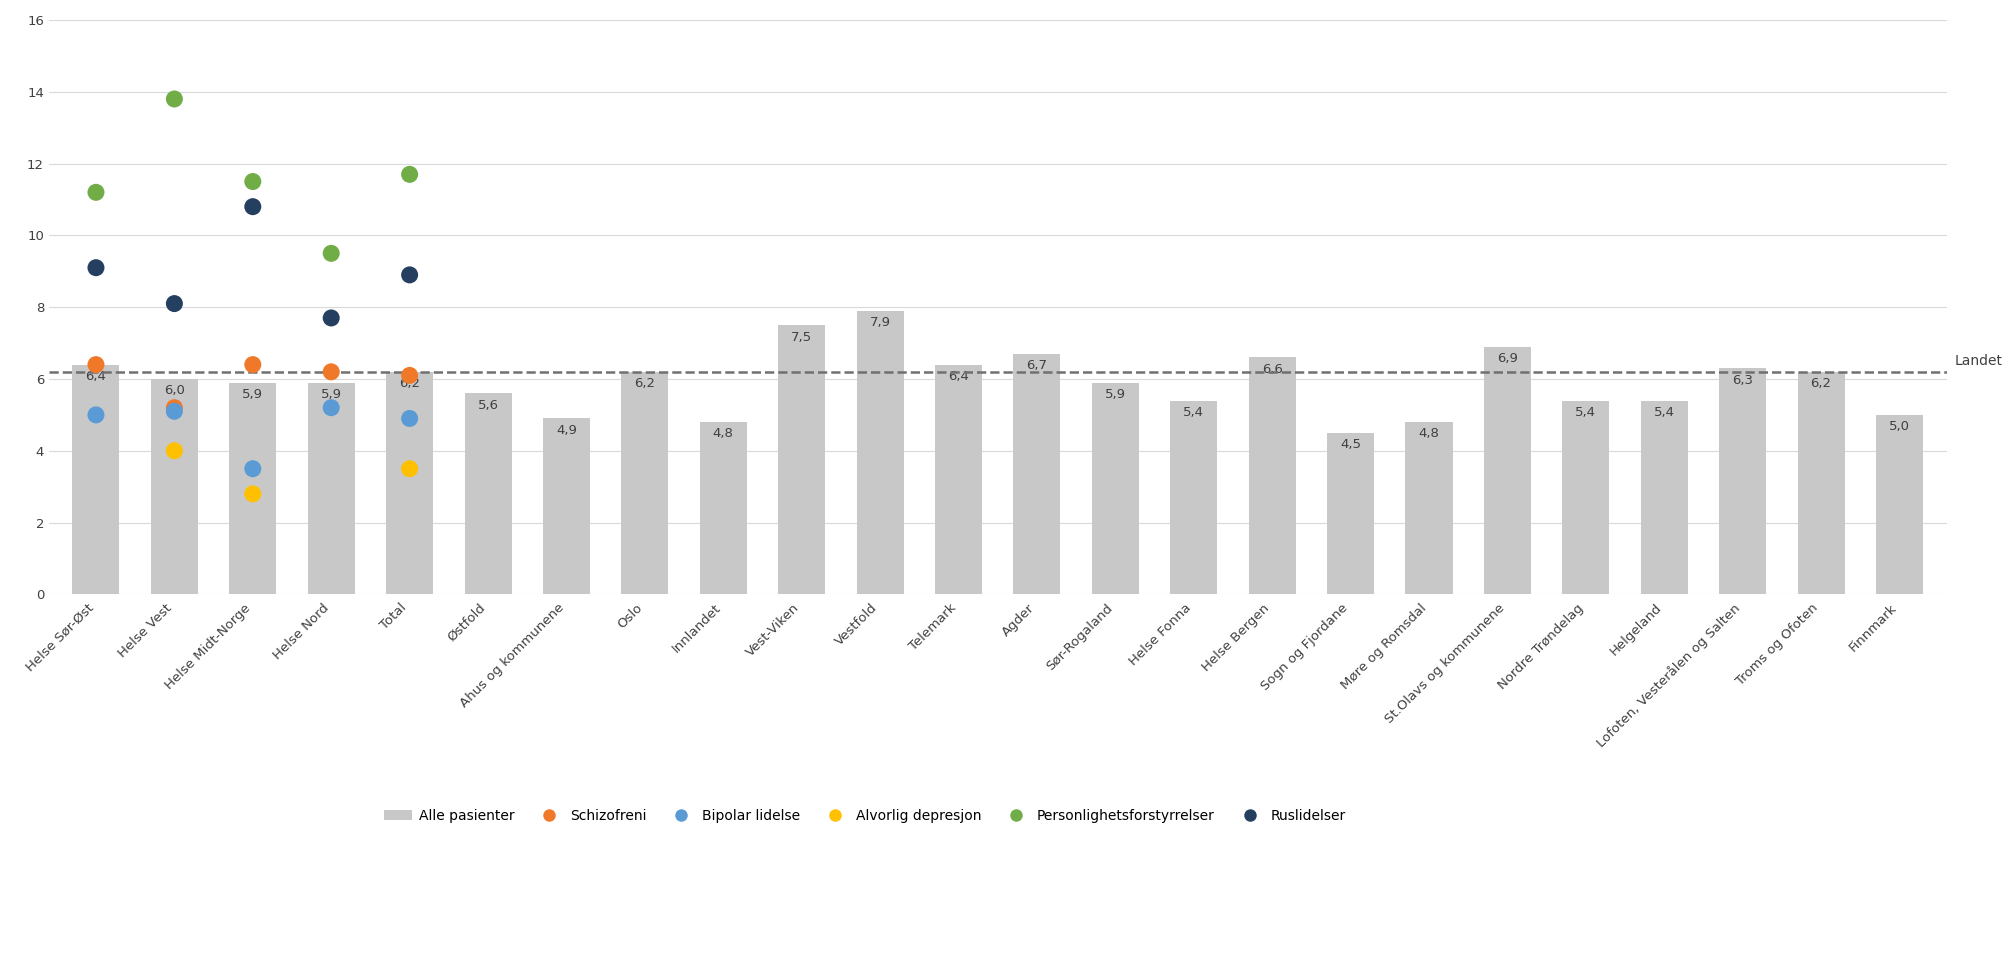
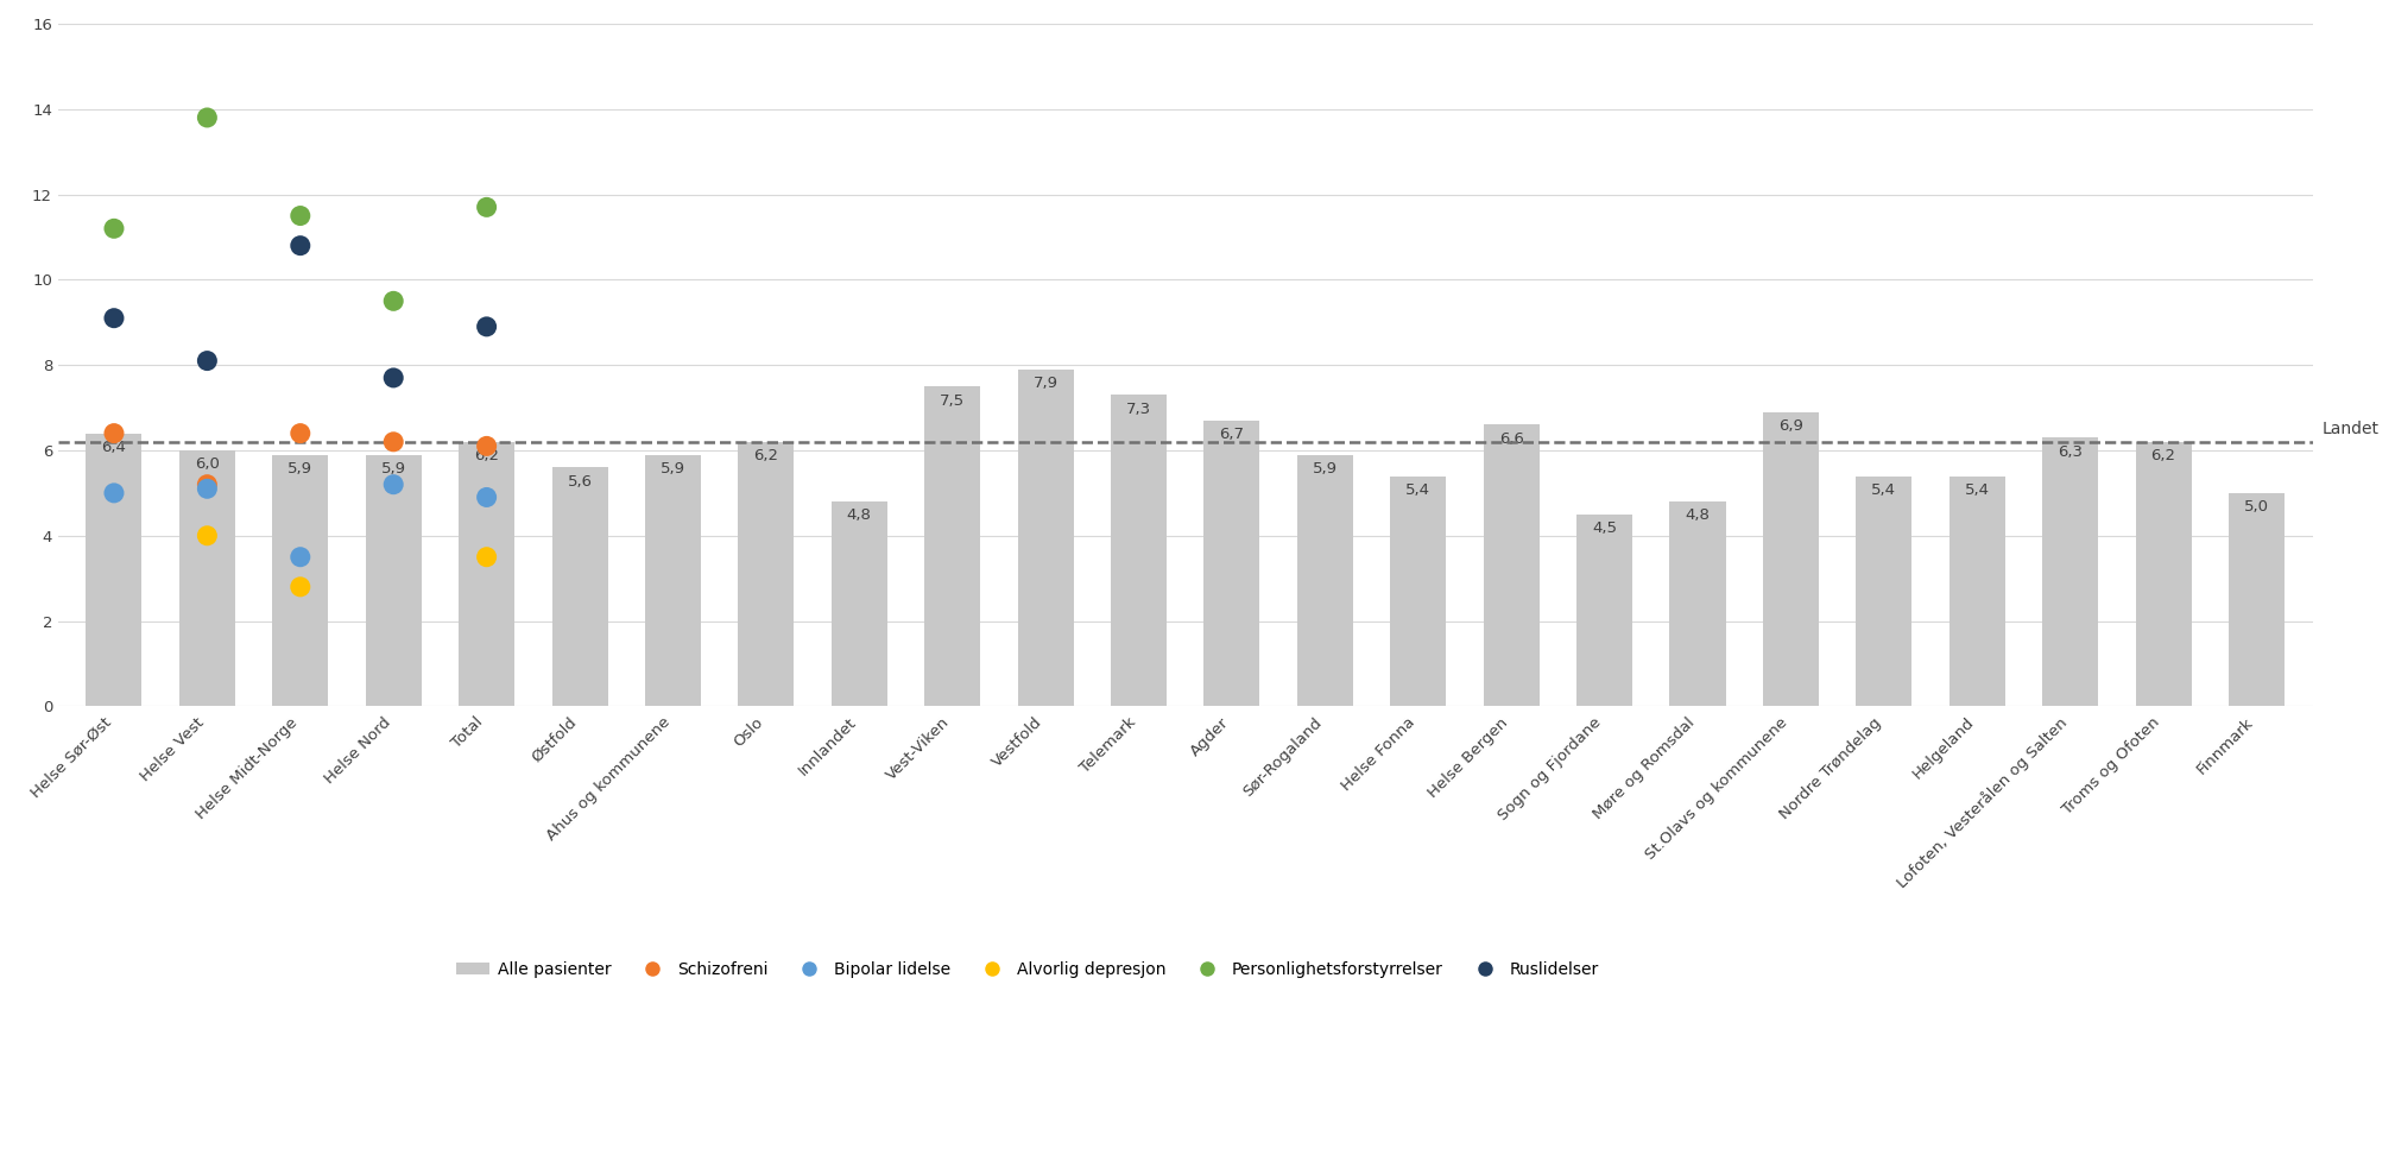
Alle pasienter/Ahus og kommunene: 4,9 -> 5,9
Alle pasienter/Telemark: 6,4 -> 7,3
